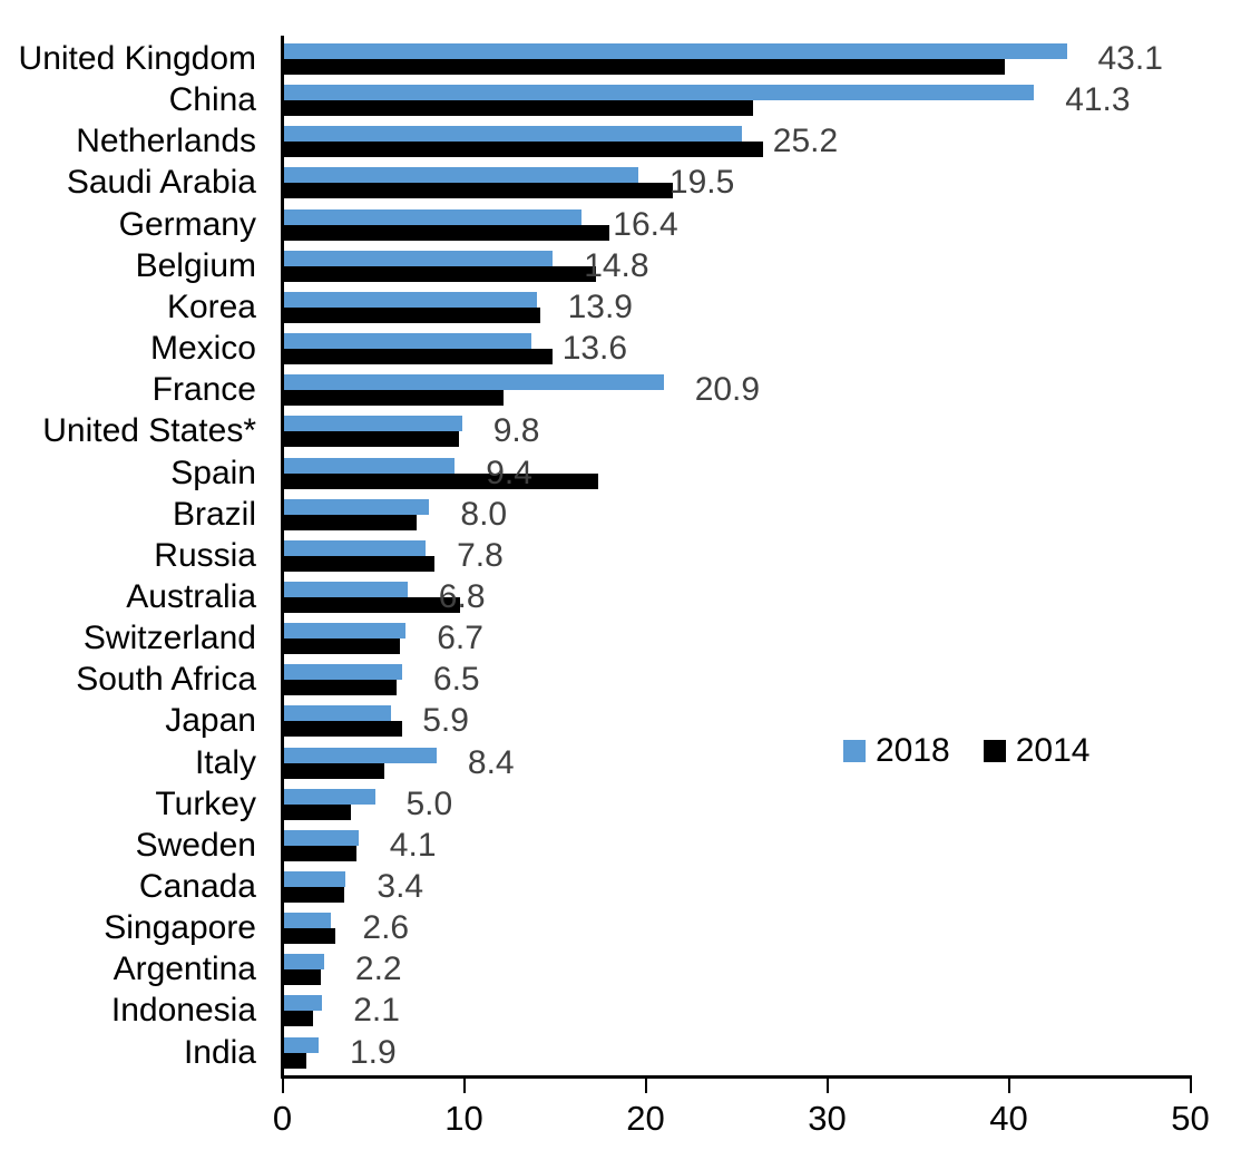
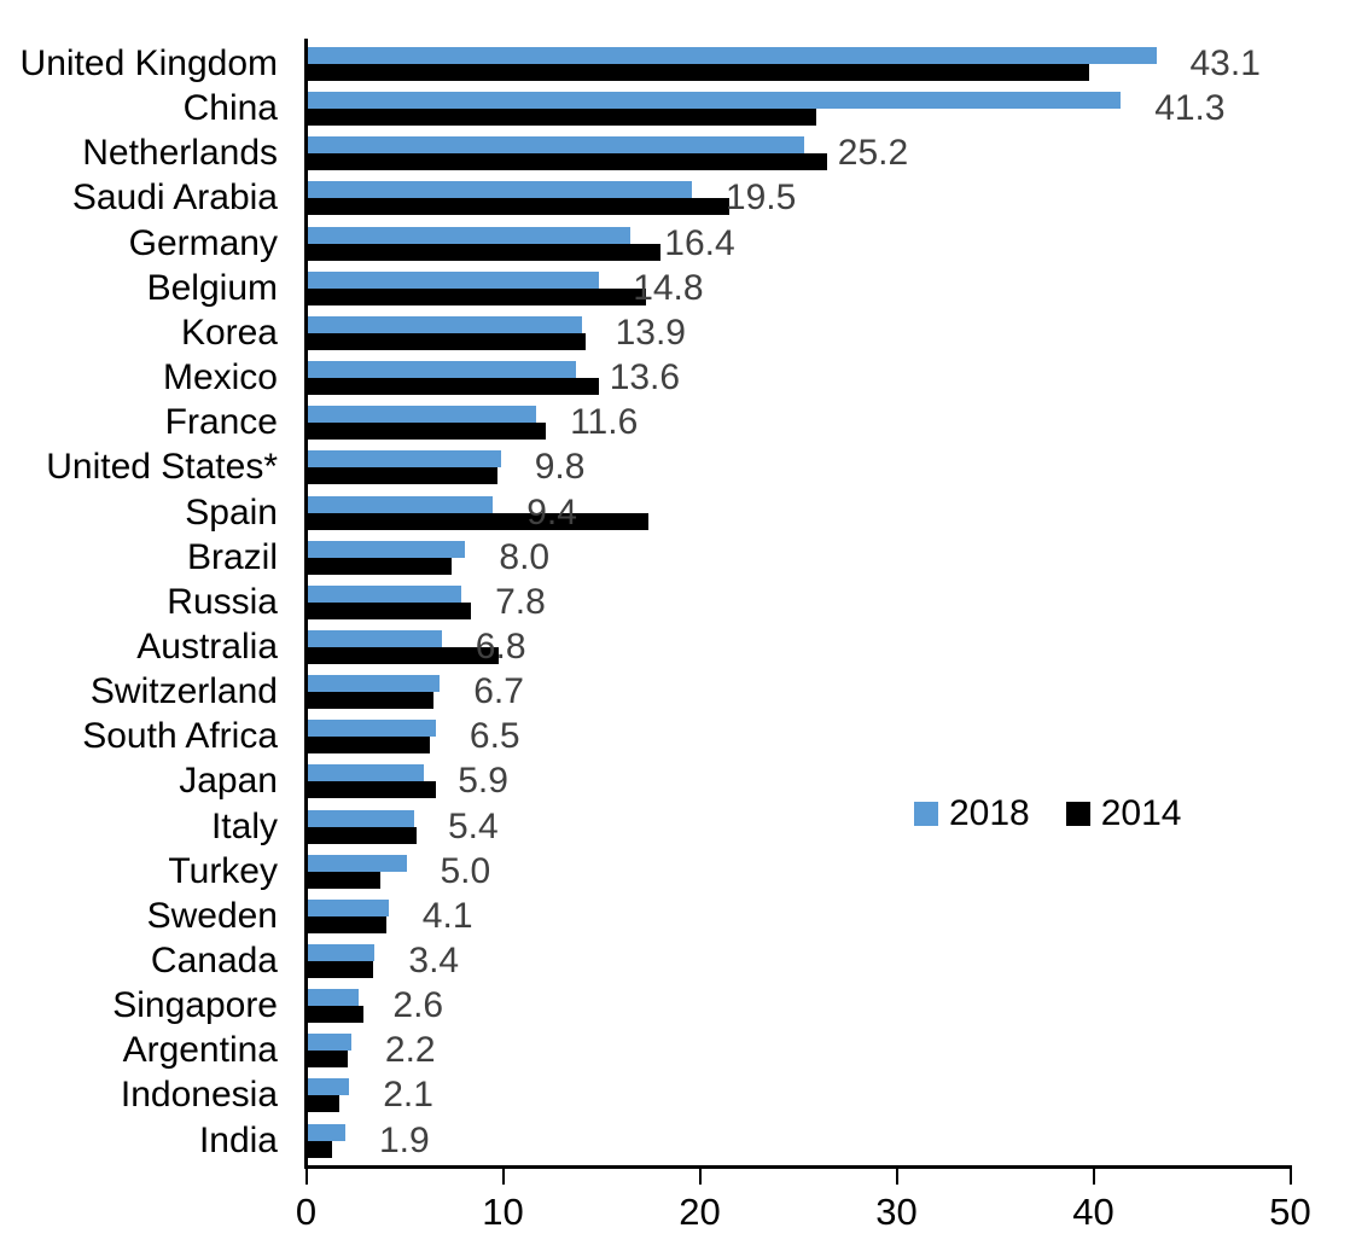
2018/France: 20.9 -> 11.6
2018/Italy: 8.4 -> 5.4
